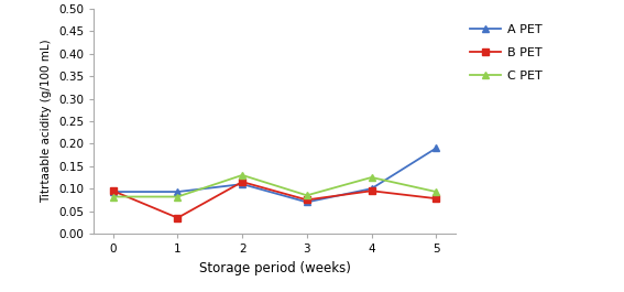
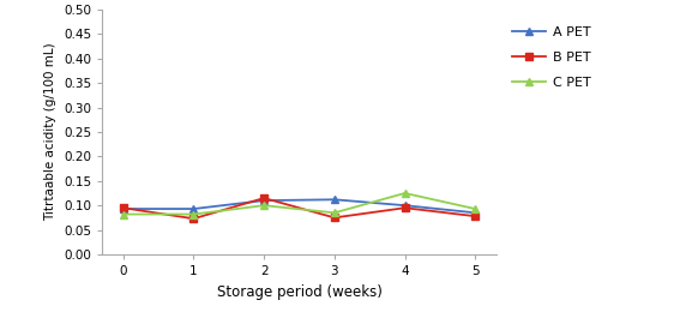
B PET/1: 0.035 -> 0.073
C PET/2: 0.130 -> 0.100
A PET/3: 0.070 -> 0.112
A PET/5: 0.190 -> 0.085
